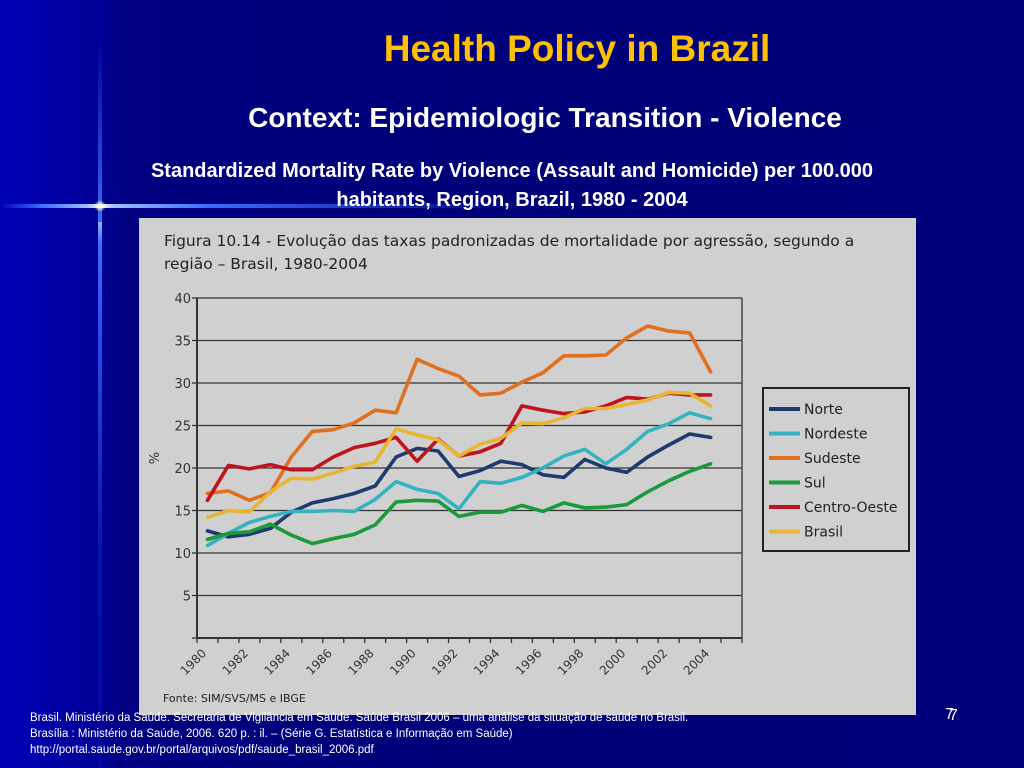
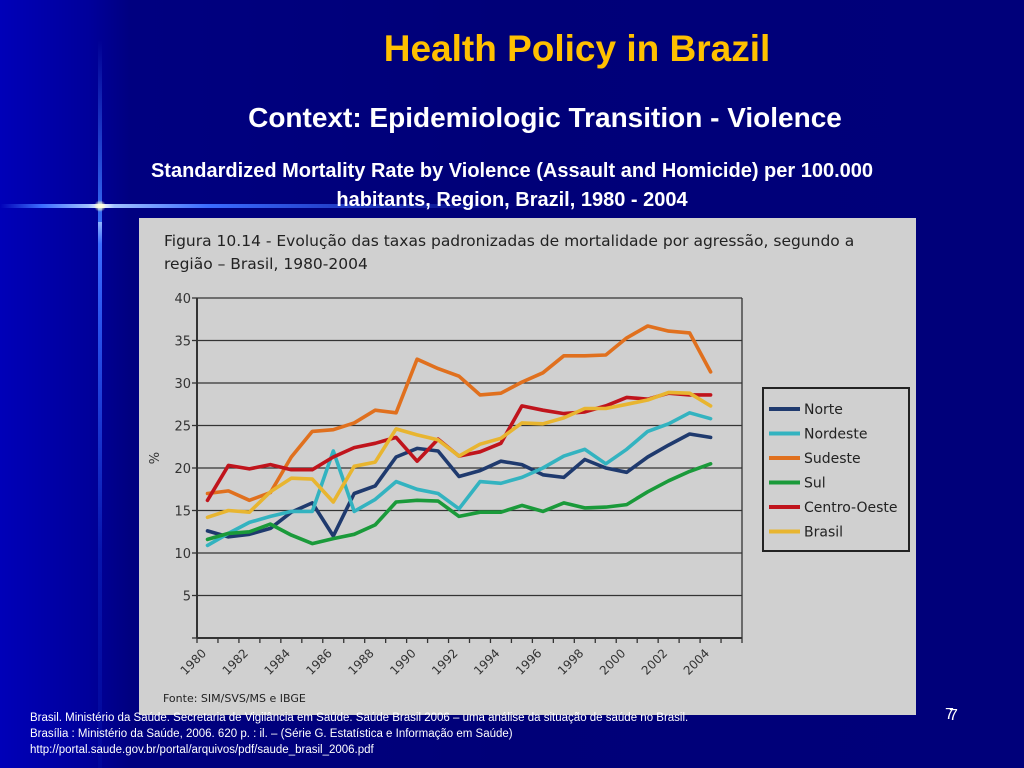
Norte/1986: 16 -> 12
Nordeste/1986: 15 -> 22
Brasil/1986: 19 -> 16
